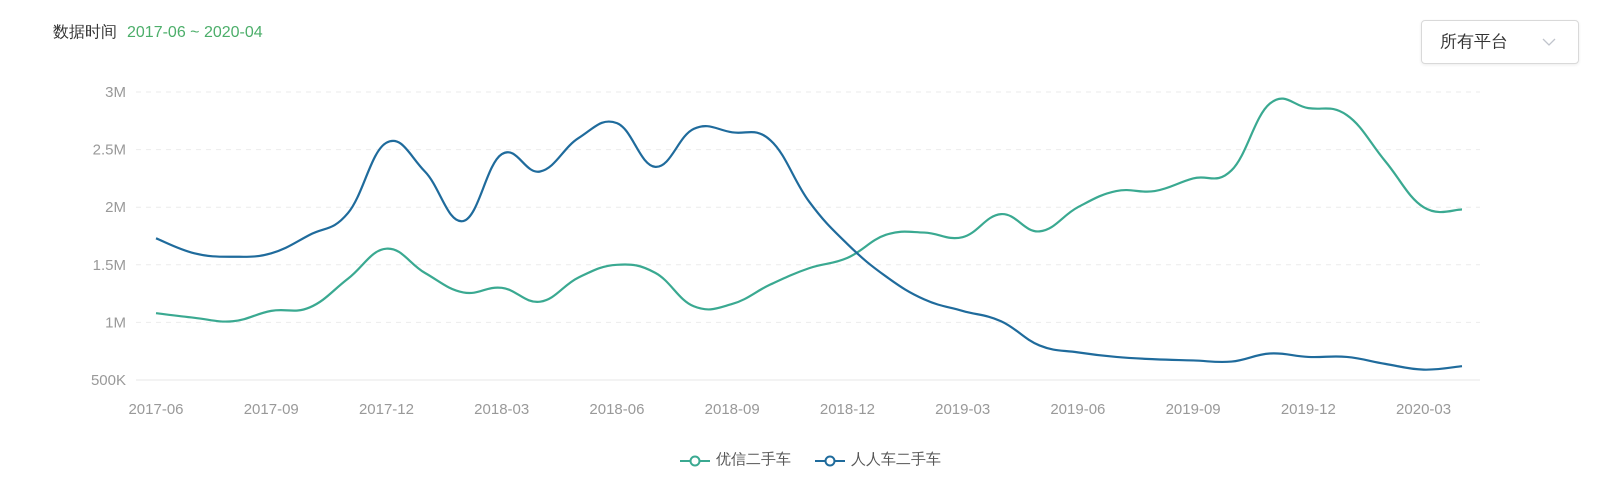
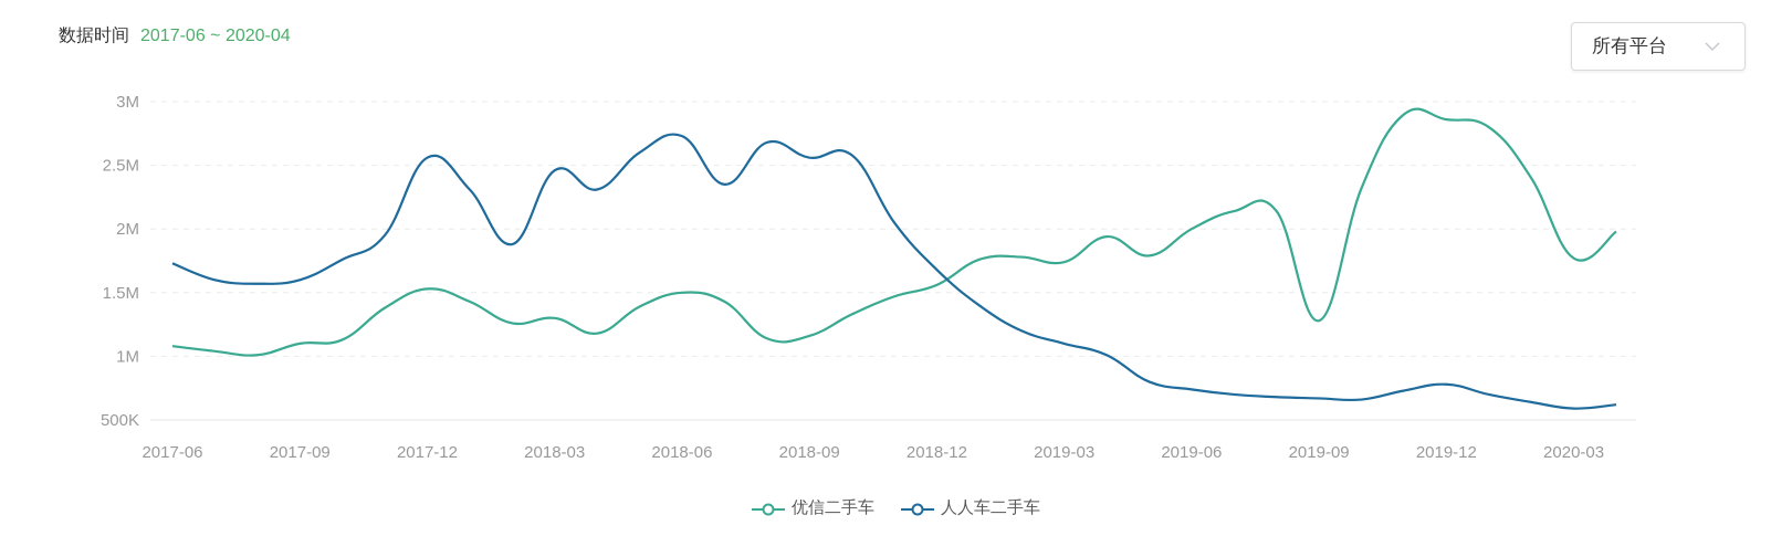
优信二手车/2017-12: 1.64M -> 1.53M
人人车二手车/2018-09: 2.65M -> 2.56M
优信二手车/2019-09: 2.25M -> 1.28M
人人车二手车/2019-12: 0.70M -> 0.78M
优信二手车/2020-03: 2.00M -> 1.77M
